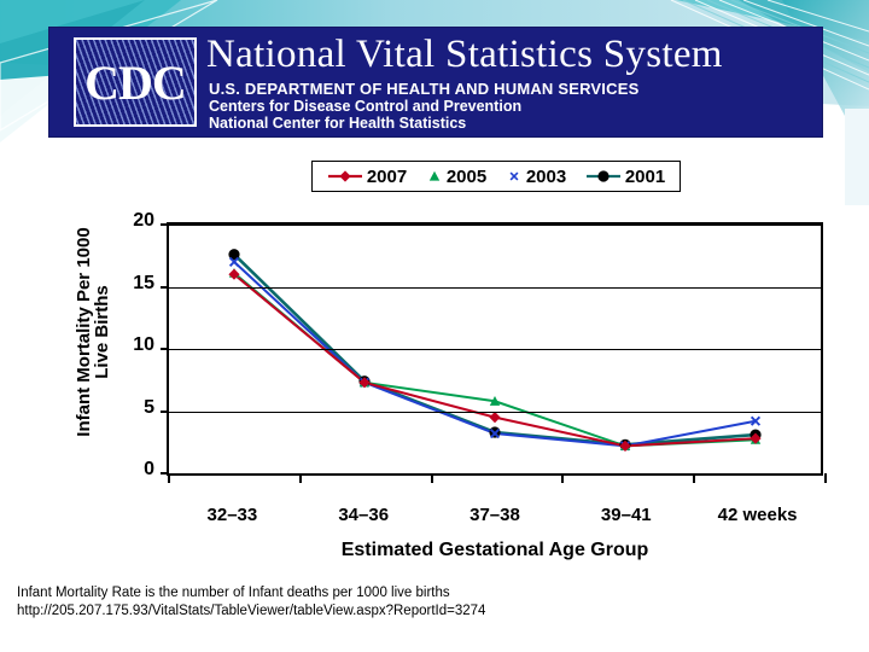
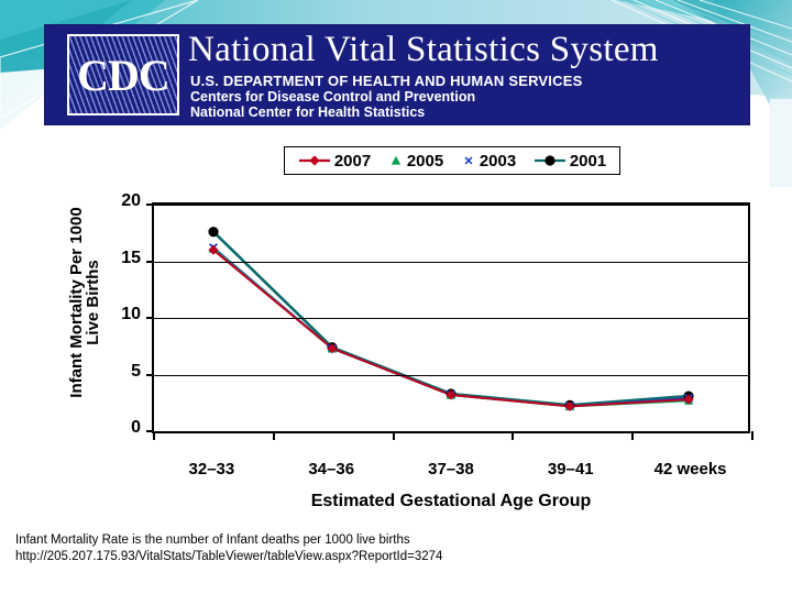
2003/32–33: 17.0 -> 16.2
2007/37–38: 4.5 -> 3.2
2005/37–38: 5.8 -> 3.2
2003/42 weeks: 4.2 -> 2.9
